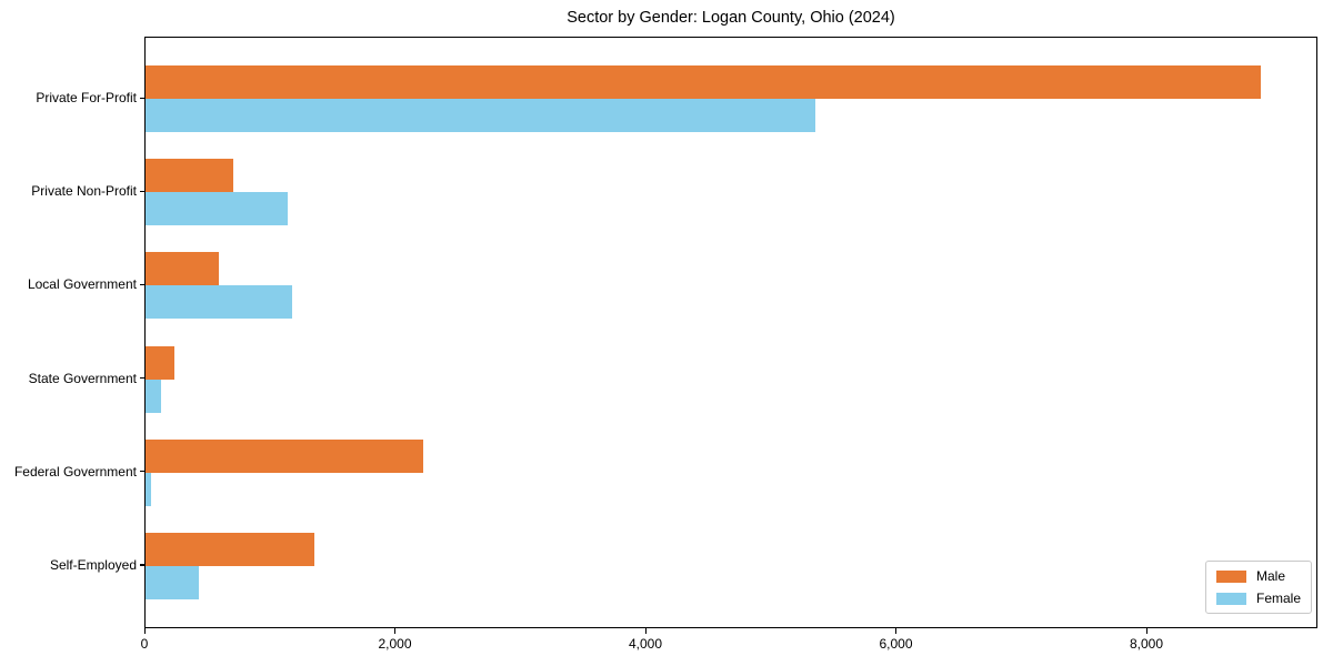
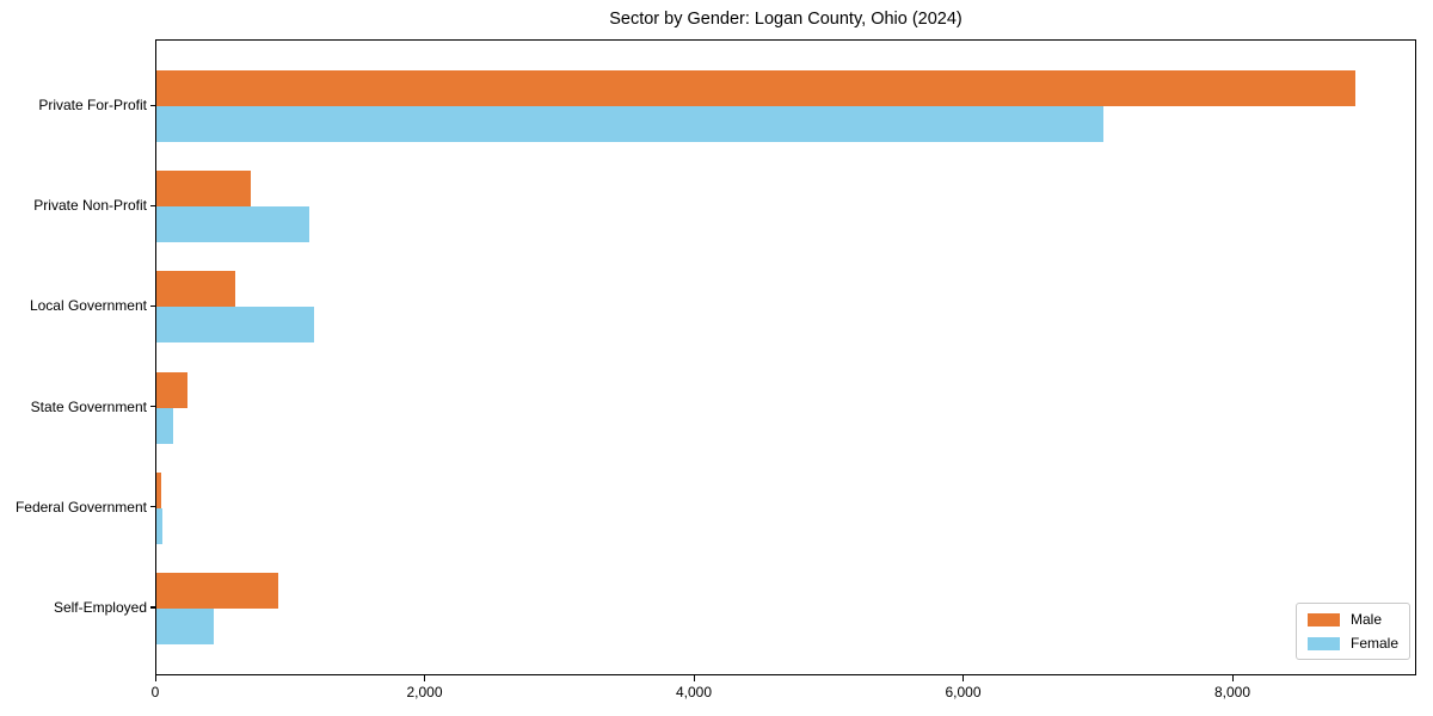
Female/Private For-Profit: 5360 -> 7050
Male/Federal Government: 2220 -> 40
Male/Self-Employed: 1350 -> 910
